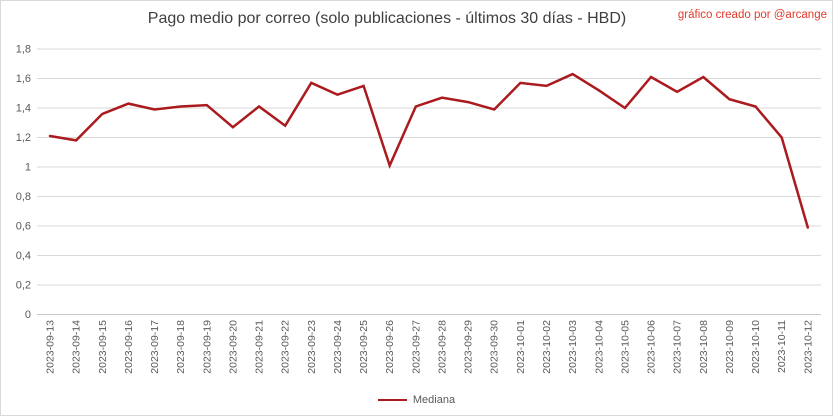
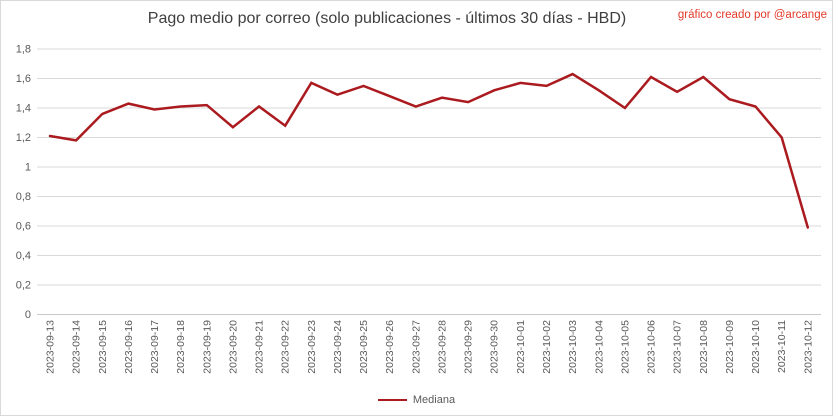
2023-09-26: 1,01 -> 1,48
2023-09-30: 1,39 -> 1,52
